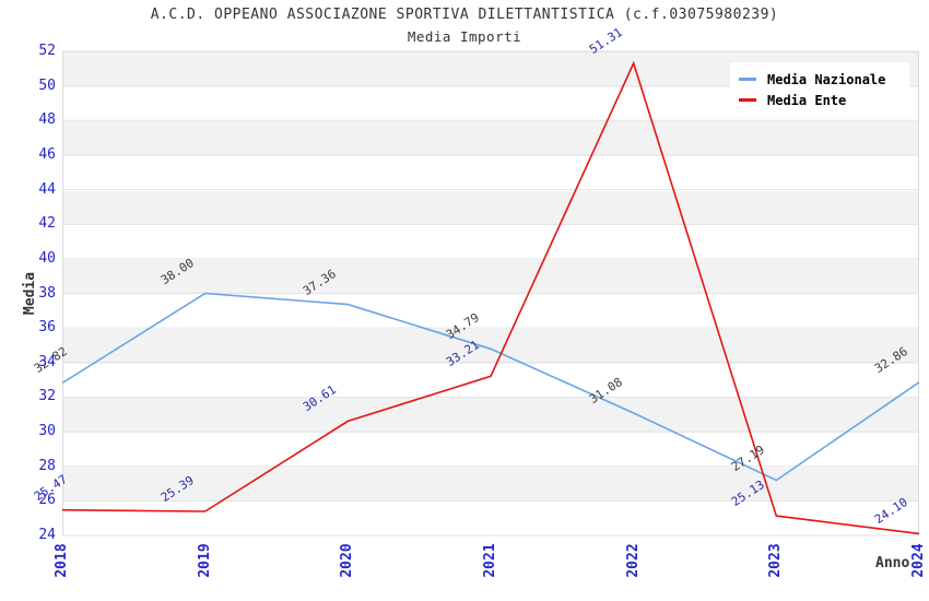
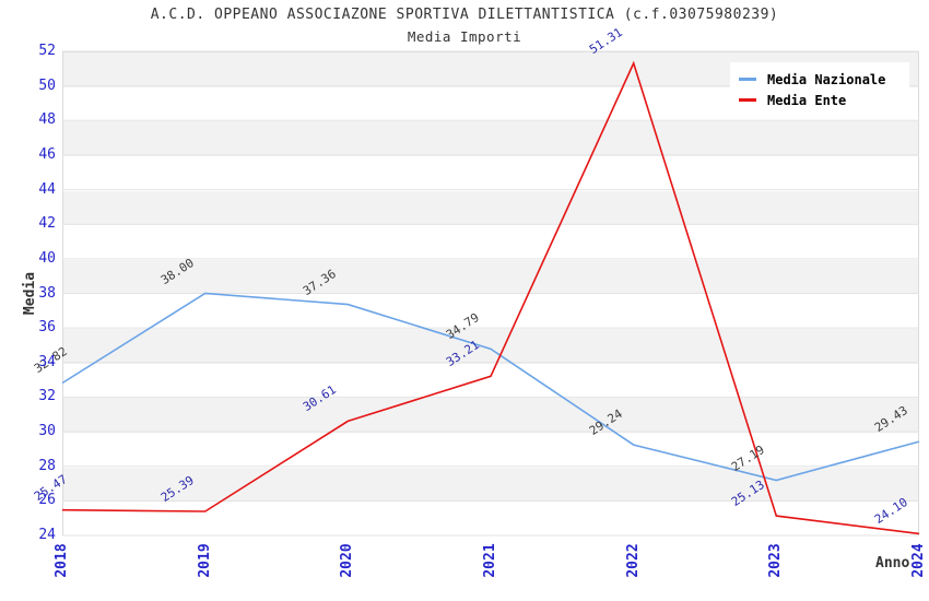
Media Nazionale/2022: 31.08 -> 29.24
Media Nazionale/2024: 32.86 -> 29.43
